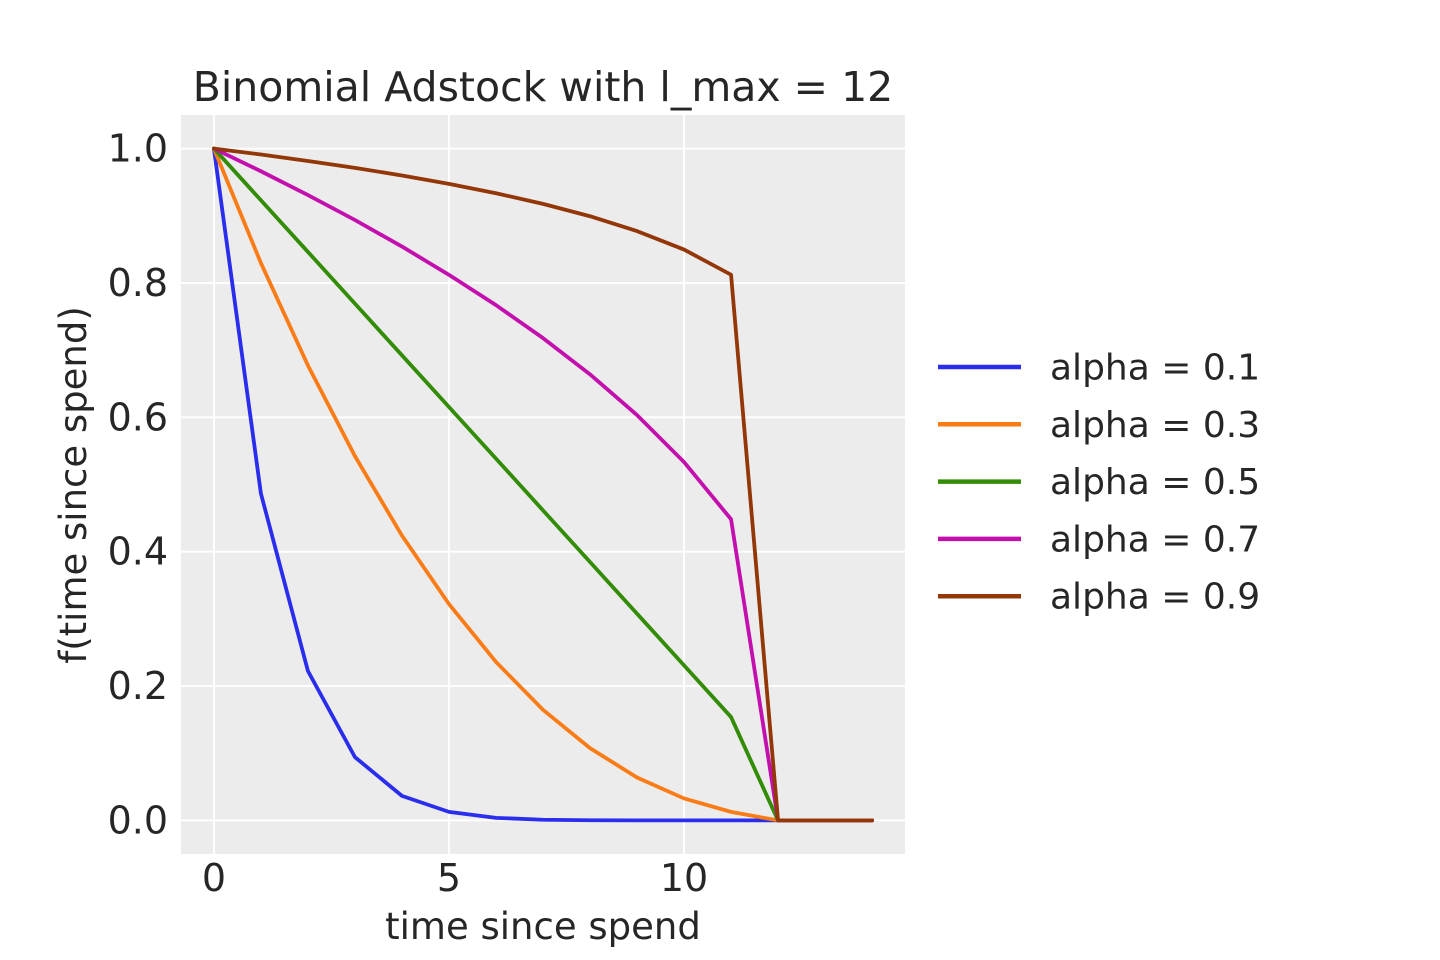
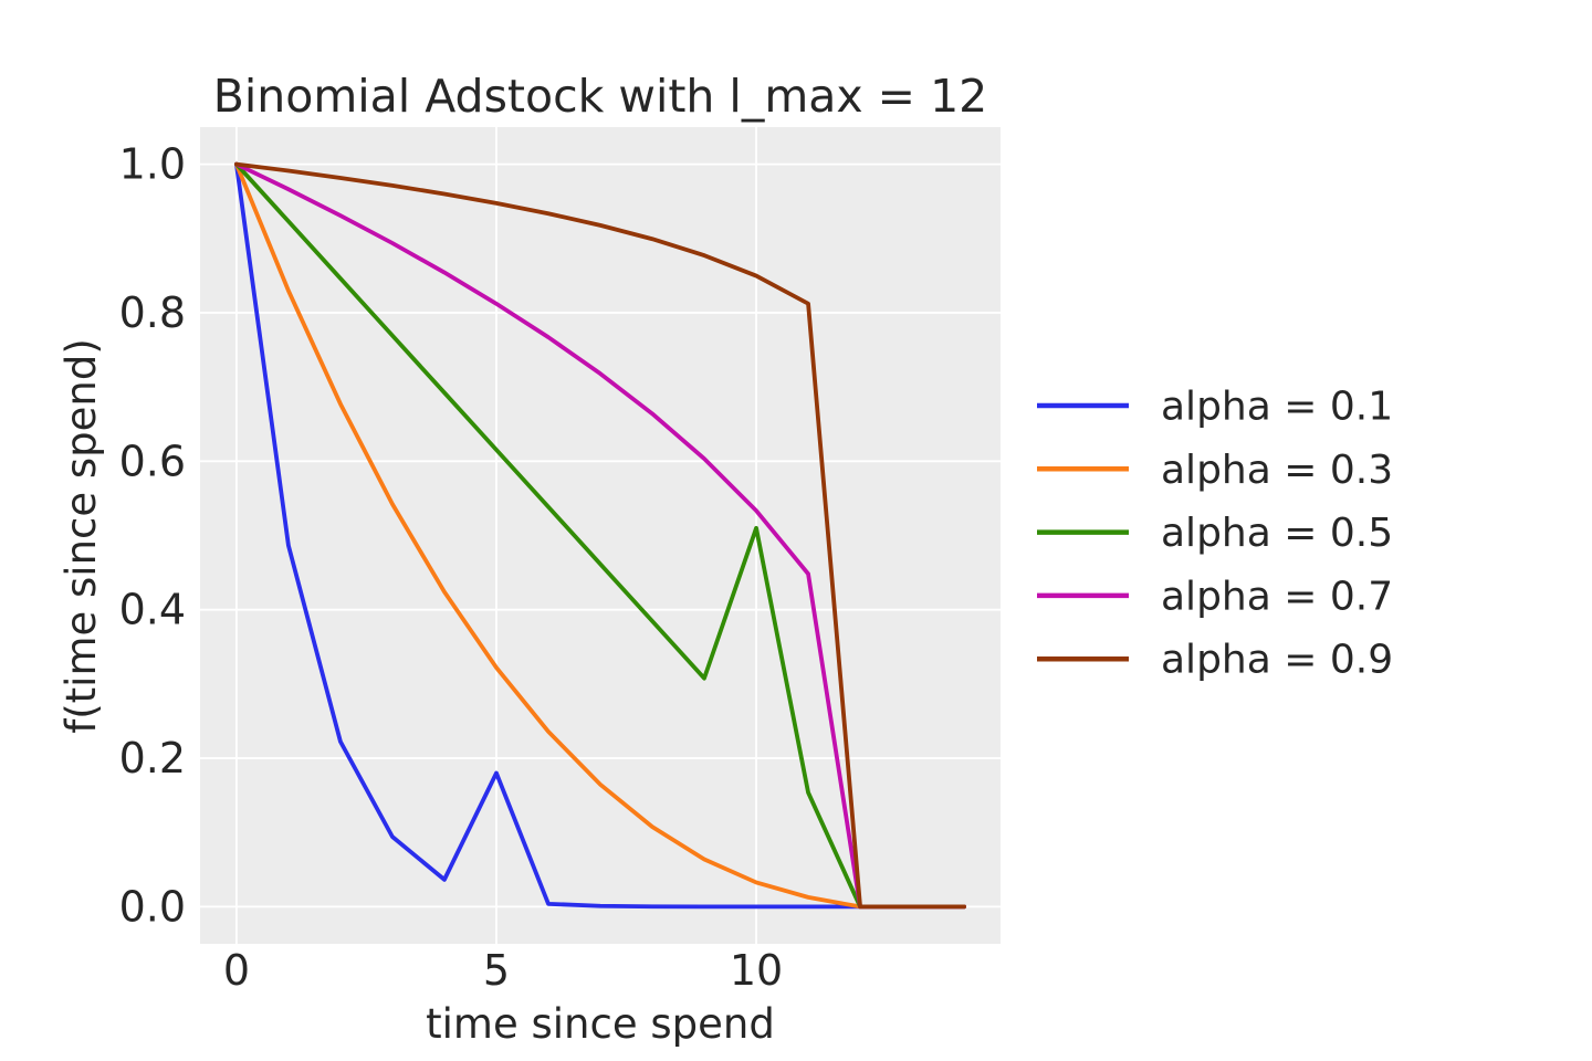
alpha = 0.1/5: 0.01 -> 0.18
alpha = 0.5/10: 0.23 -> 0.51
